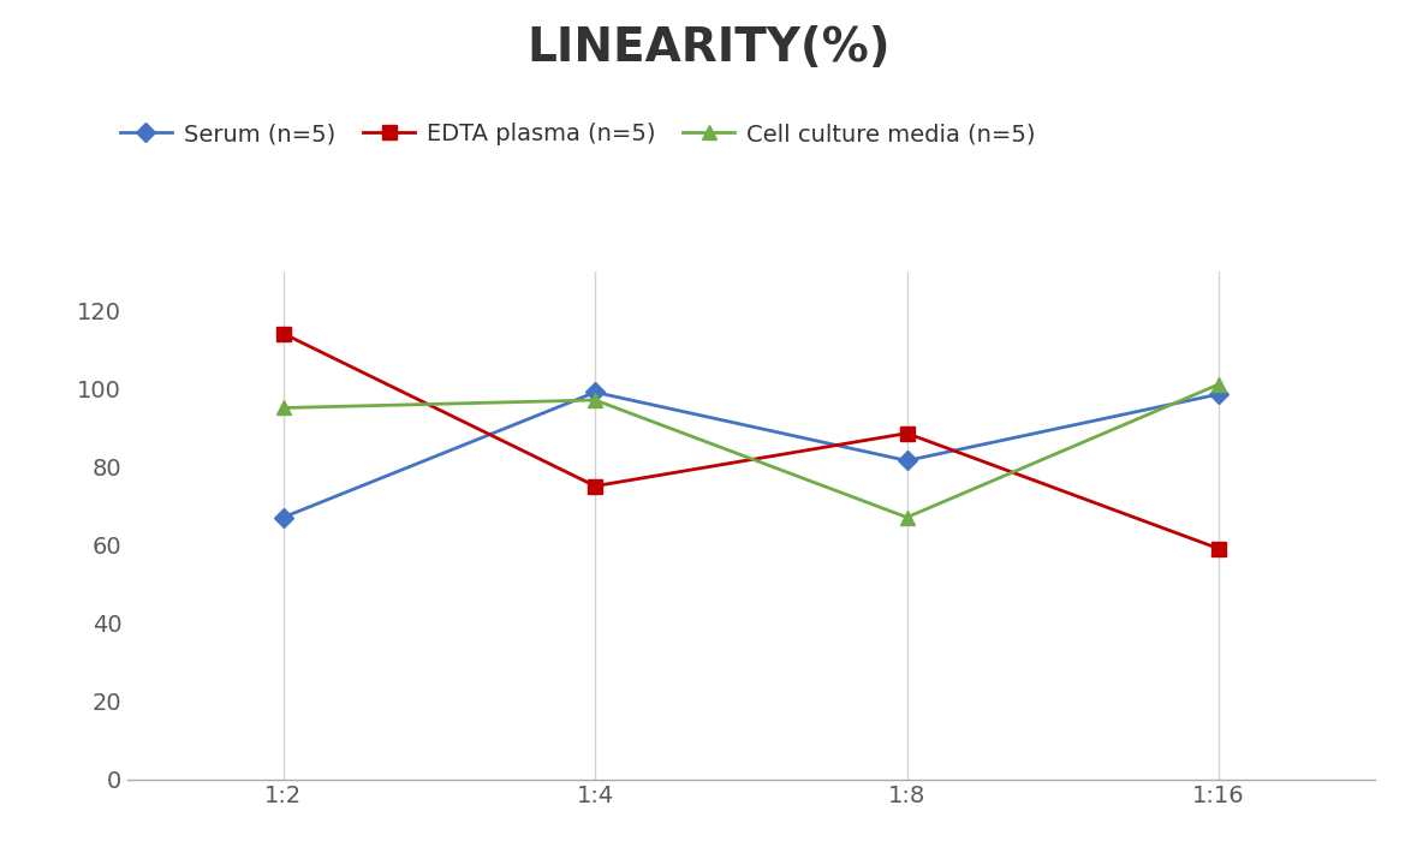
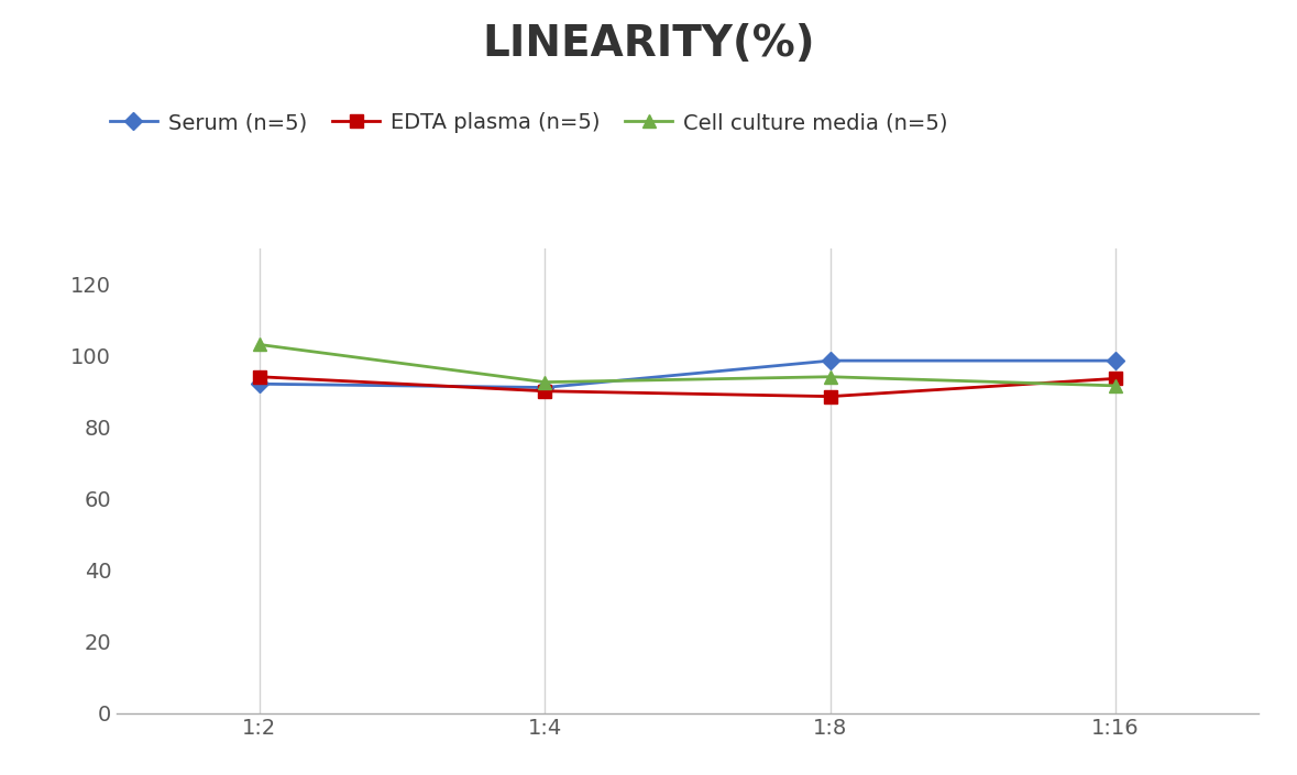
Serum (n=5)/1:2: 67.0 -> 92.0
EDTA plasma (n=5)/1:2: 114.0 -> 94.0
Cell culture media (n=5)/1:2: 95.0 -> 103.0
Serum (n=5)/1:4: 99.0 -> 91.0
EDTA plasma (n=5)/1:4: 75.0 -> 90.0
Cell culture media (n=5)/1:4: 97.0 -> 92.5
Serum (n=5)/1:8: 81.5 -> 98.5
Cell culture media (n=5)/1:8: 67.0 -> 94.0
EDTA plasma (n=5)/1:16: 59.0 -> 93.5
Cell culture media (n=5)/1:16: 101.0 -> 91.5
